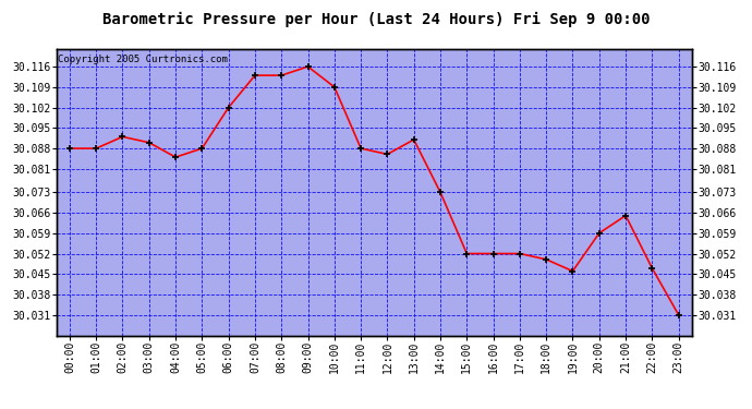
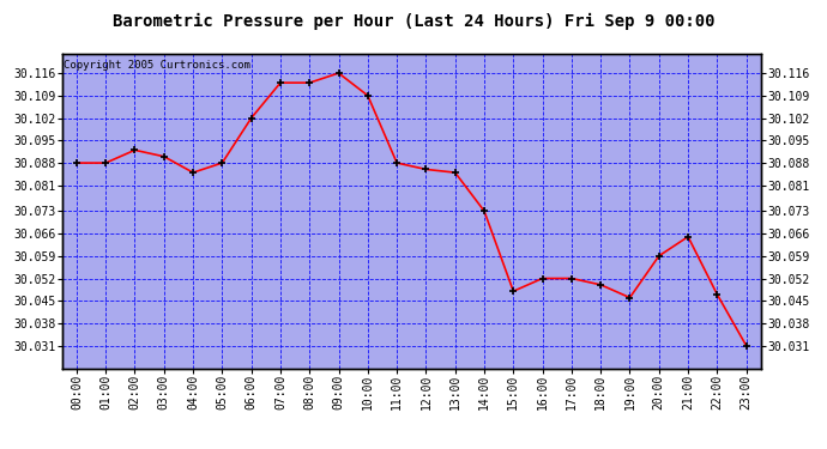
13:00: 30.091 -> 30.085
15:00: 30.052 -> 30.048
